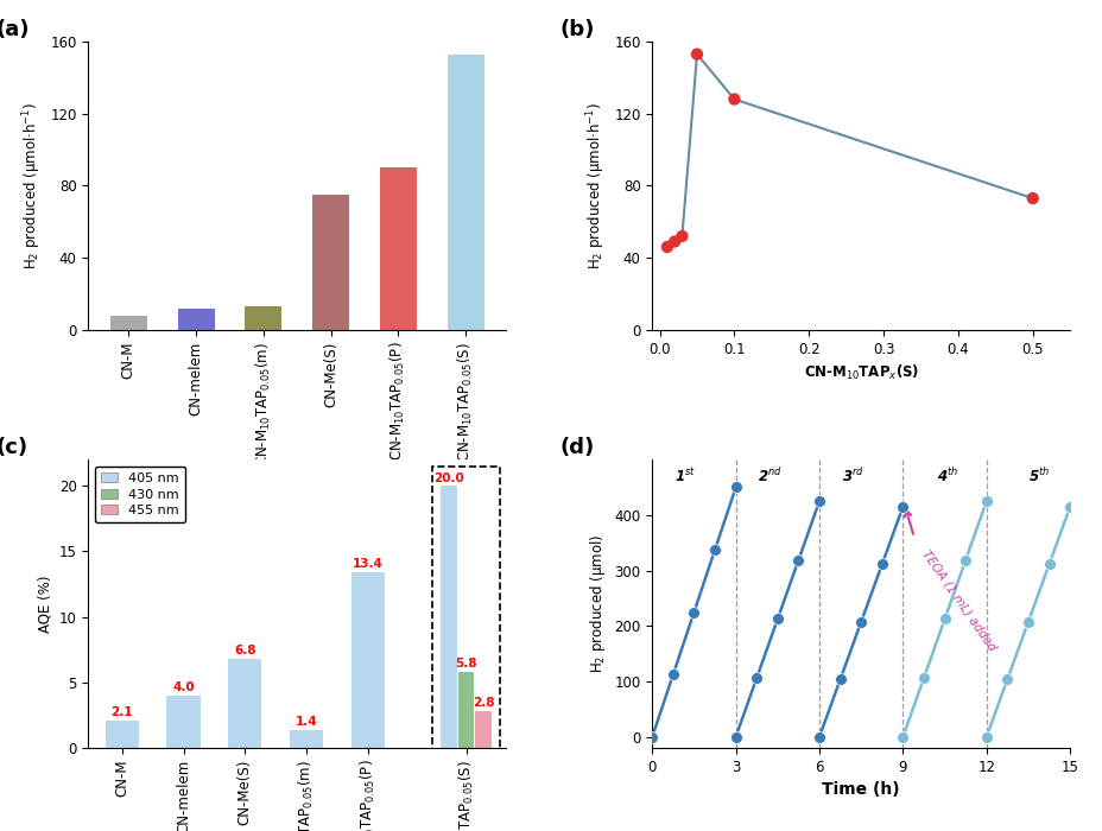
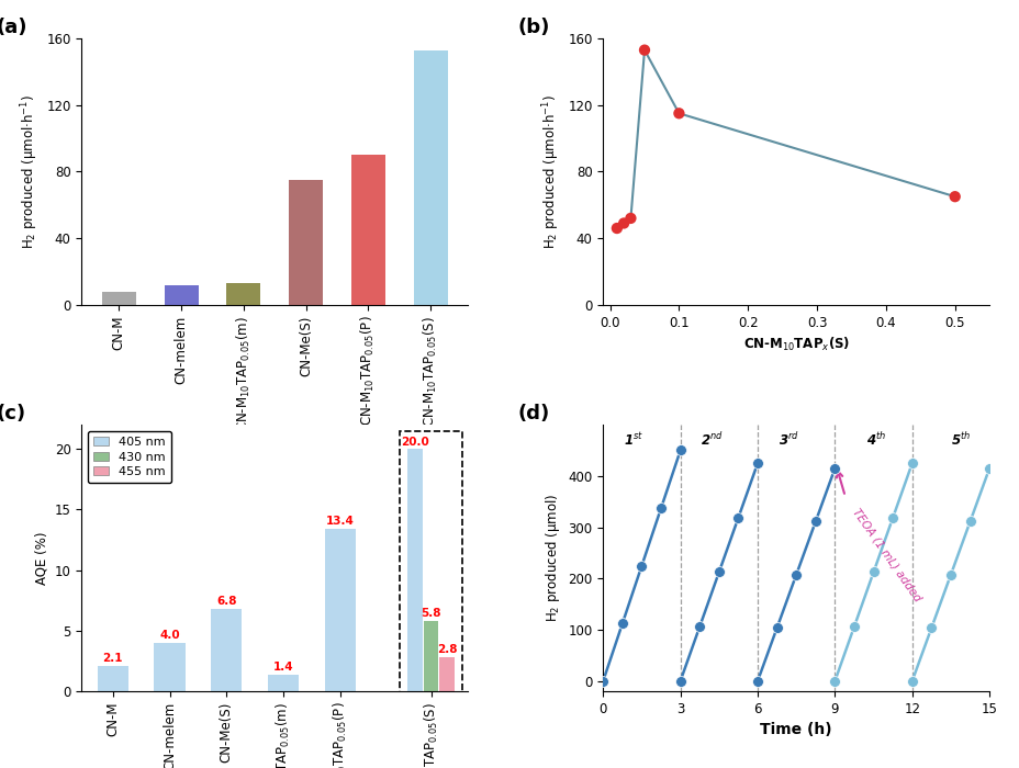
0.1: 128 -> 115
0.5: 73 -> 65
